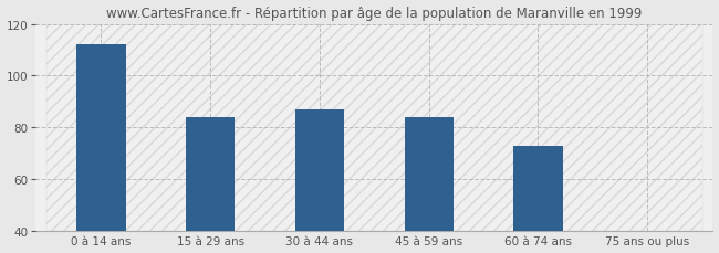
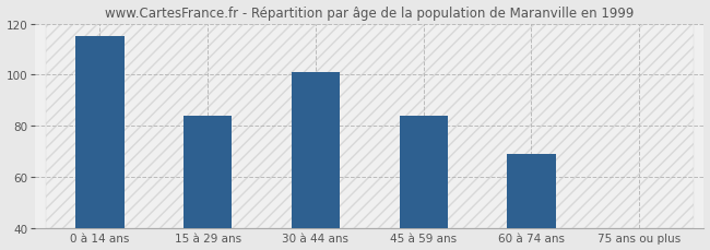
0 à 14 ans: 112 -> 115
30 à 44 ans: 87 -> 101
60 à 74 ans: 73 -> 69
